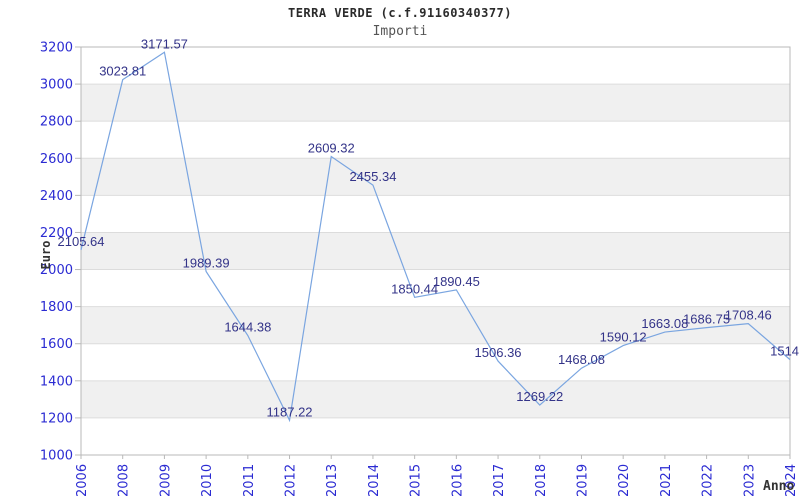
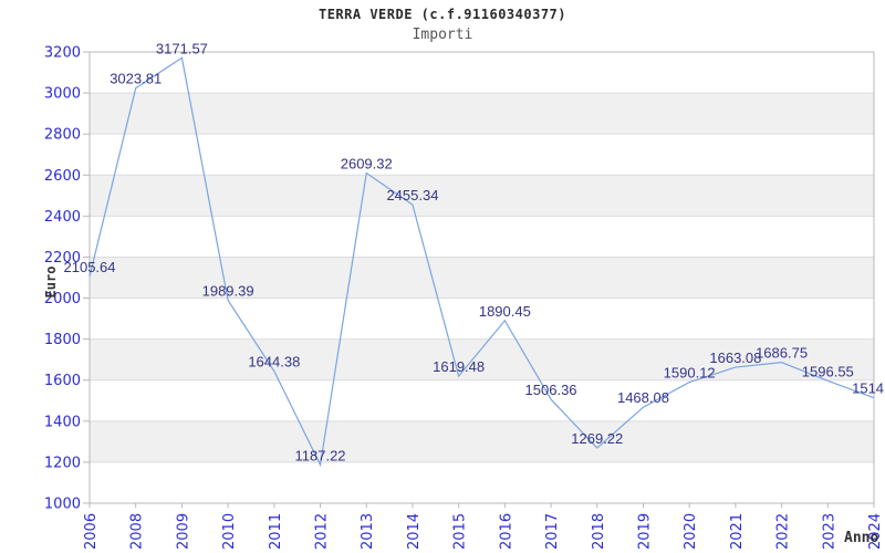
2015: 1850.44 -> 1619.48
2023: 1708.46 -> 1596.55
